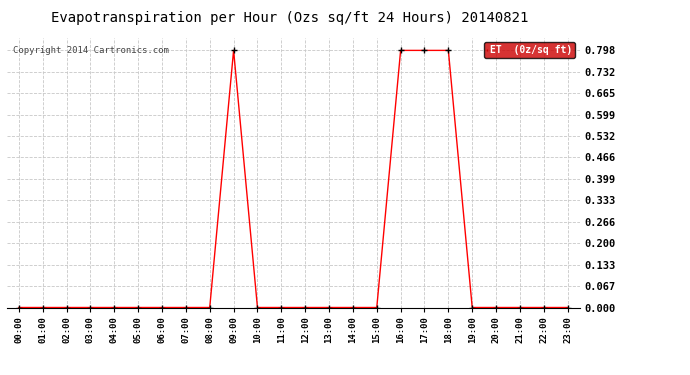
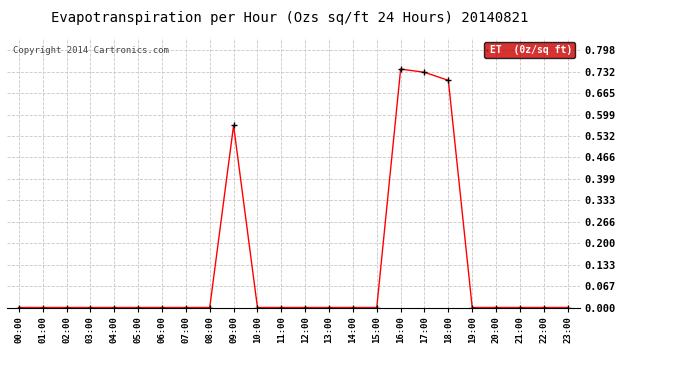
09:00: 0.798 -> 0.565
16:00: 0.798 -> 0.740
17:00: 0.798 -> 0.730
18:00: 0.798 -> 0.705
